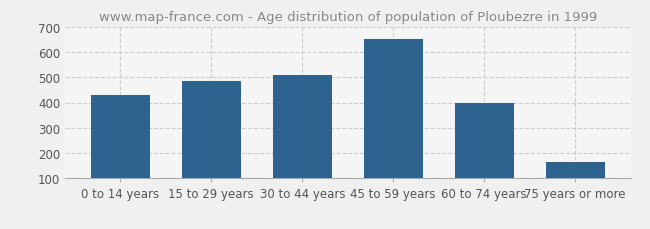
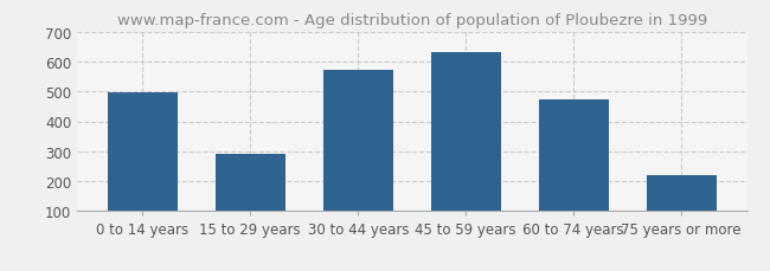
0 to 14 years: 428 -> 495
15 to 29 years: 484 -> 290
30 to 44 years: 507 -> 570
45 to 59 years: 651 -> 630
60 to 74 years: 398 -> 475
75 years or more: 163 -> 220
